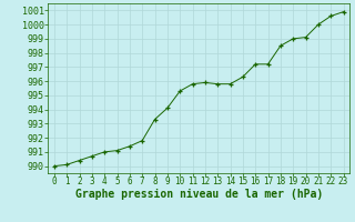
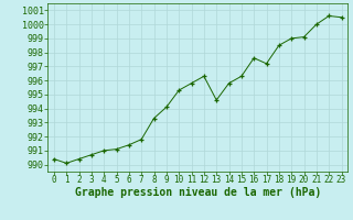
0: 990.0 -> 990.4
12: 995.9 -> 996.3
13: 995.8 -> 994.6
16: 997.2 -> 997.6
23: 1000.9 -> 1000.5
